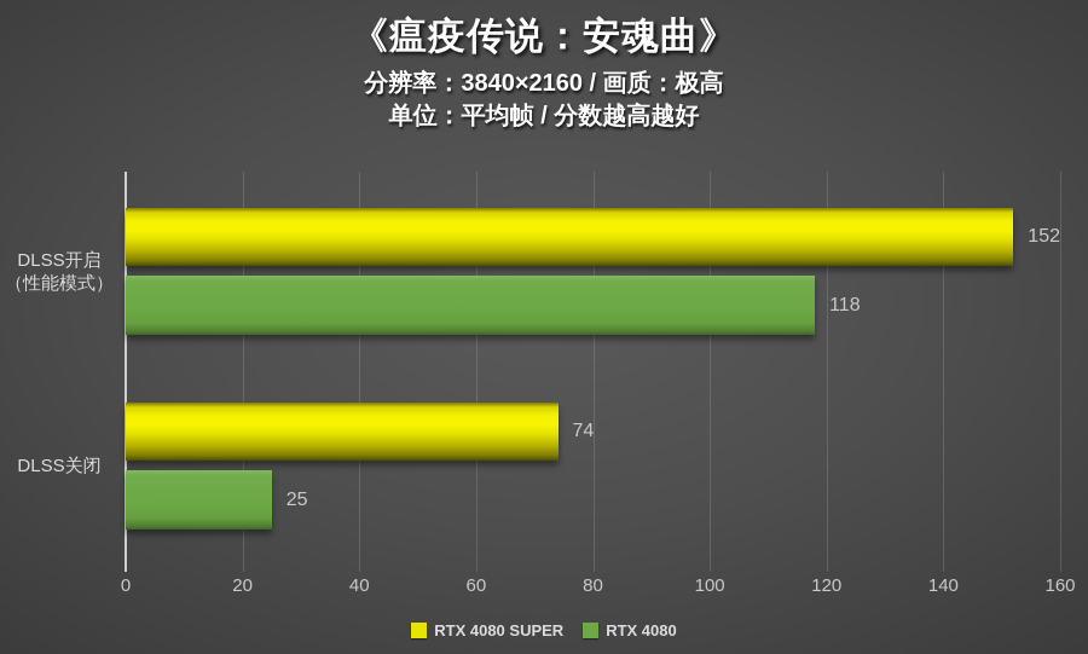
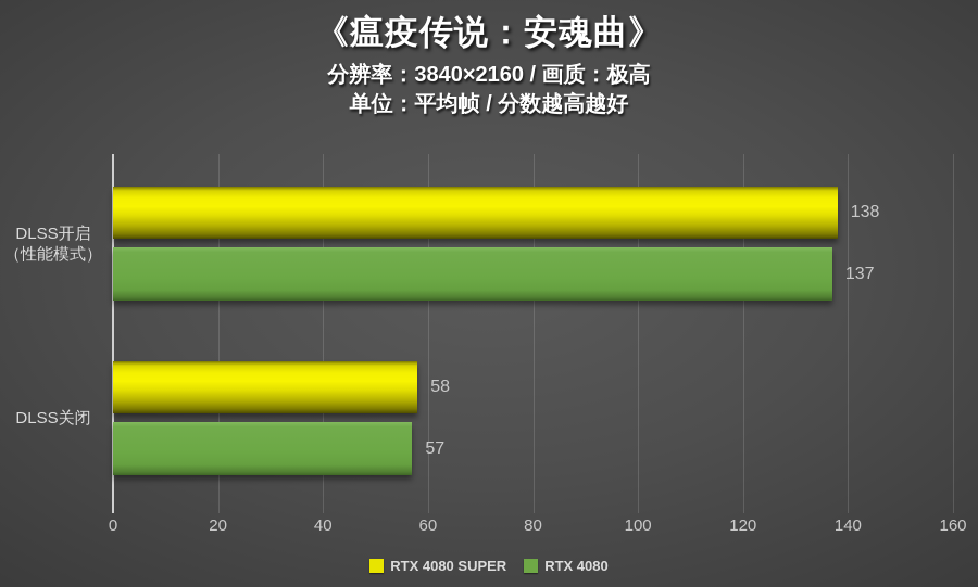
RTX 4080 SUPER/DLSS开启（性能模式）: 152 -> 138
RTX 4080/DLSS开启（性能模式）: 118 -> 137
RTX 4080 SUPER/DLSS关闭: 74 -> 58
RTX 4080/DLSS关闭: 25 -> 57
